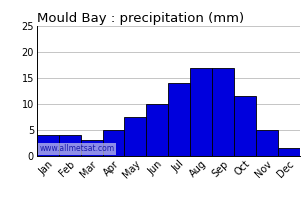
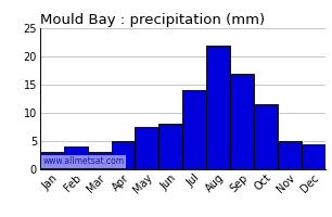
Jan: 4.0 -> 3.0
Jun: 10.0 -> 8.0
Aug: 17.0 -> 22.0
Dec: 1.6 -> 4.5
